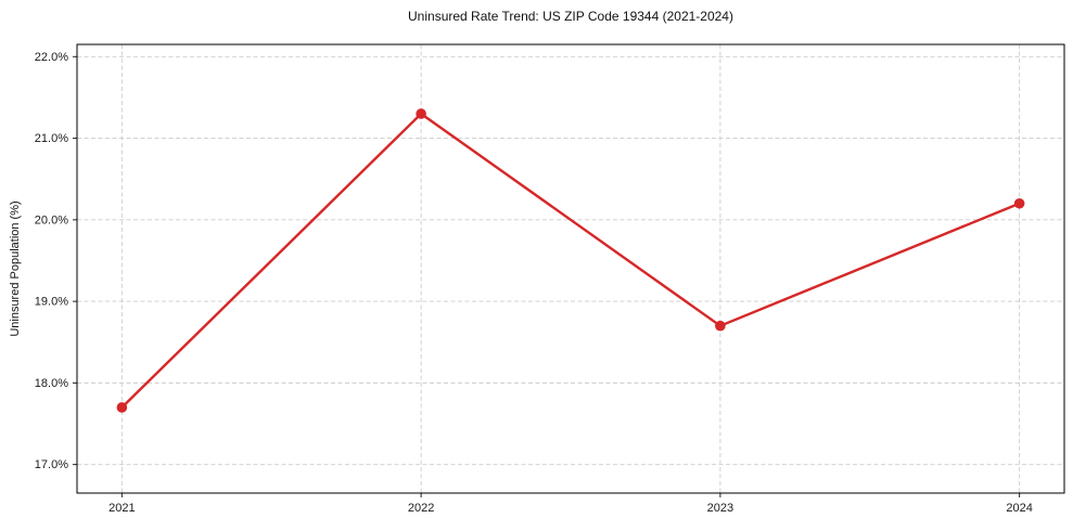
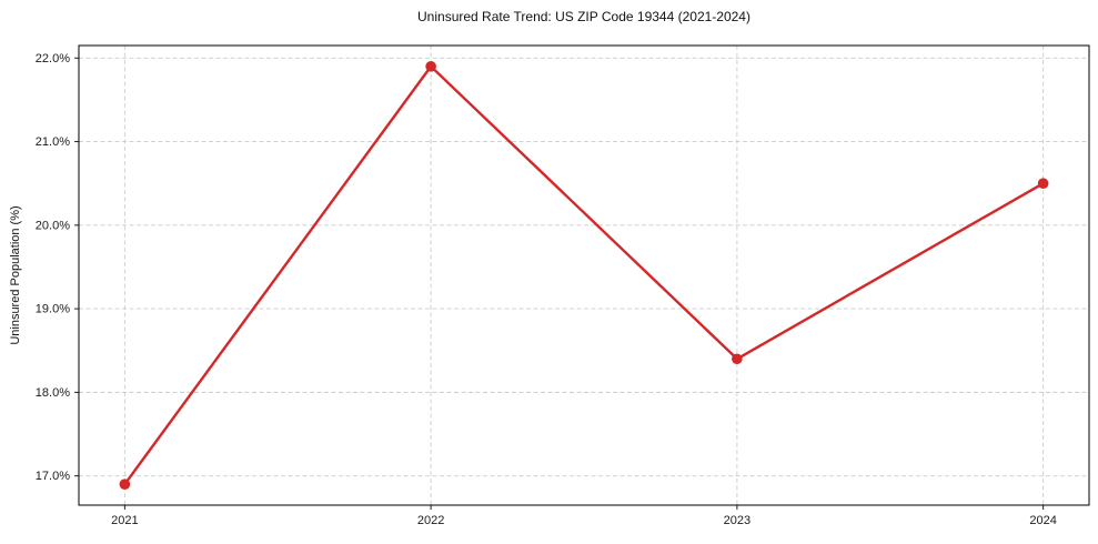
2021: 17.7% -> 16.9%
2022: 21.3% -> 21.9%
2023: 18.7% -> 18.4%
2024: 20.2% -> 20.5%
